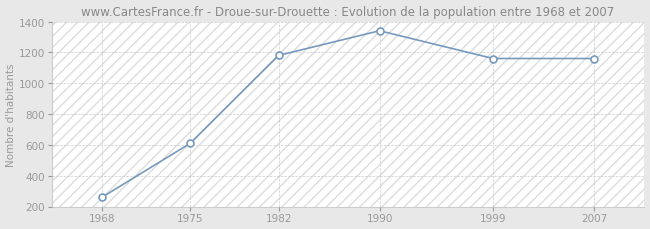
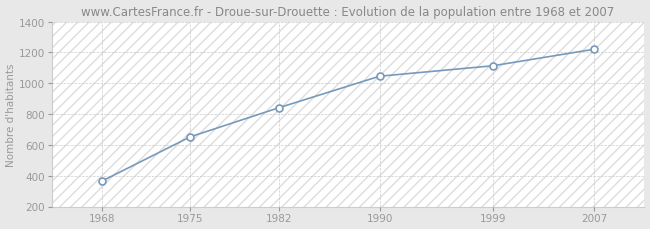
1968: 260 -> 360
1975: 610 -> 650
1982: 1180 -> 840
1990: 1340 -> 1040
1999: 1160 -> 1110
2007: 1160 -> 1220
